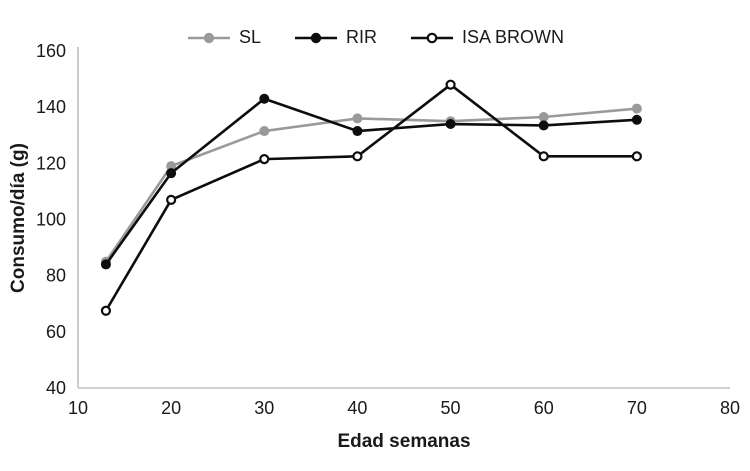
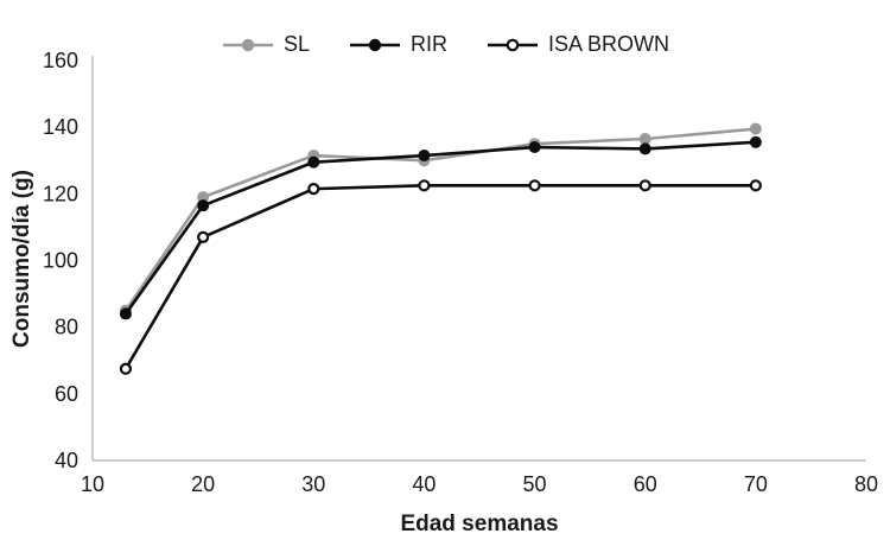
RIR/30: 143 -> 130
SL/40: 136 -> 130
ISA BROWN/50: 148 -> 122
